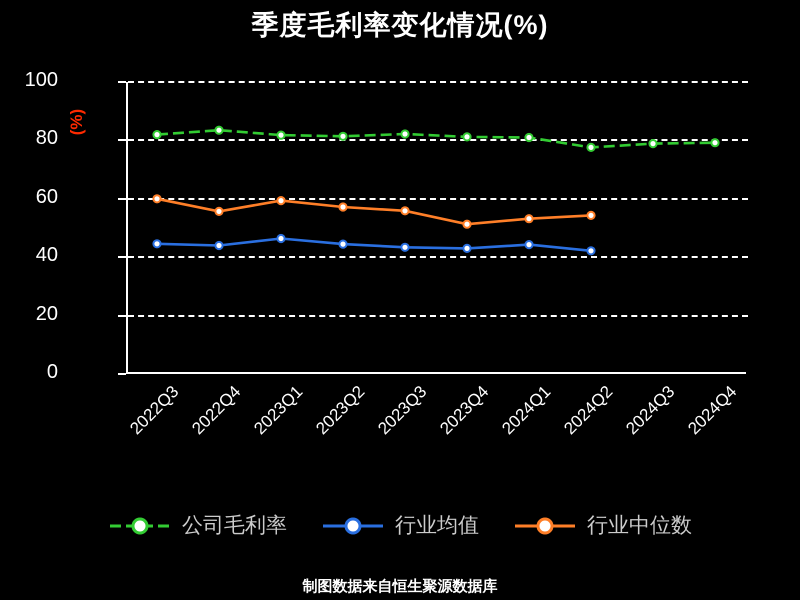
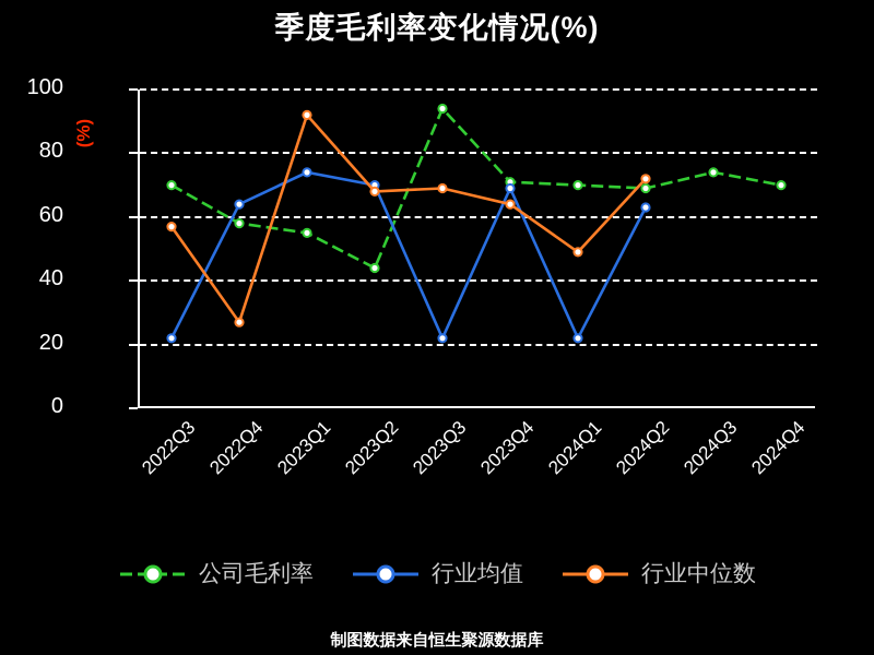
公司毛利率/2022Q3: 82 -> 70
行业均值/2022Q3: 45 -> 22
行业中位数/2022Q3: 60 -> 57
公司毛利率/2022Q4: 84 -> 58
行业均值/2022Q4: 44 -> 64
行业中位数/2022Q4: 56 -> 27
公司毛利率/2023Q1: 82 -> 55
行业均值/2023Q1: 46 -> 74
行业中位数/2023Q1: 59 -> 92
公司毛利率/2023Q2: 81 -> 44
行业均值/2023Q2: 44 -> 70
行业中位数/2023Q2: 57 -> 68
公司毛利率/2023Q3: 82 -> 94
行业均值/2023Q3: 43 -> 22
行业中位数/2023Q3: 56 -> 69
公司毛利率/2023Q4: 81 -> 71
行业均值/2023Q4: 43 -> 69
行业中位数/2023Q4: 51 -> 64
公司毛利率/2024Q1: 81 -> 70
行业均值/2024Q1: 44 -> 22
行业中位数/2024Q1: 53 -> 49
公司毛利率/2024Q2: 78 -> 69
行业均值/2024Q2: 42 -> 63
行业中位数/2024Q2: 54 -> 72
公司毛利率/2024Q3: 79 -> 74
公司毛利率/2024Q4: 79 -> 70
